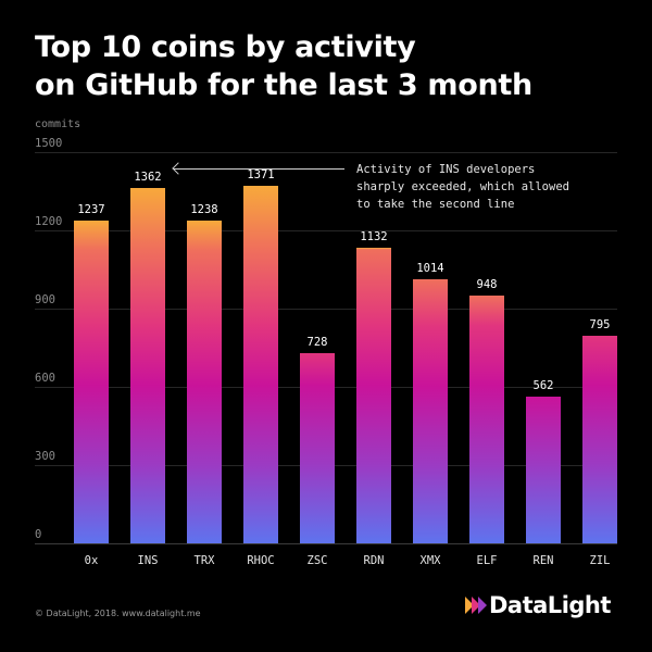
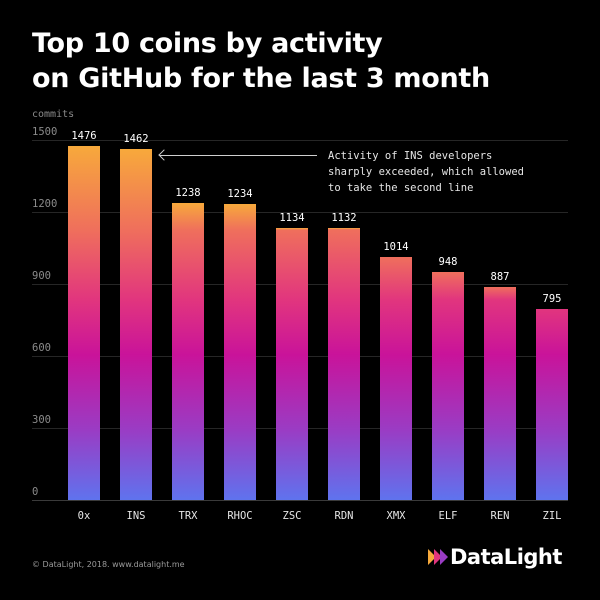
0x: 1237 -> 1476
INS: 1362 -> 1462
RHOC: 1371 -> 1234
ZSC: 728 -> 1134
REN: 562 -> 887
